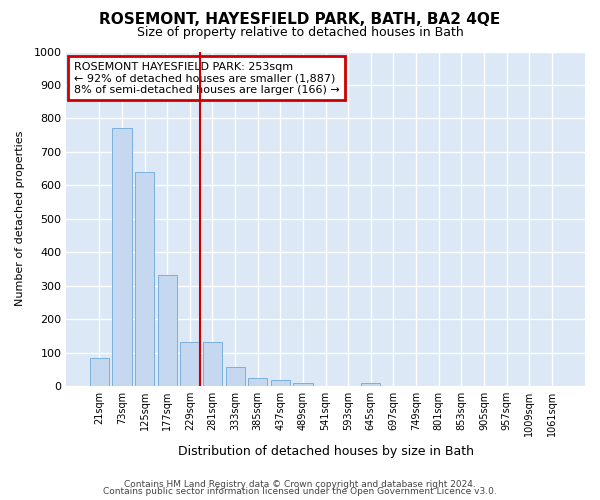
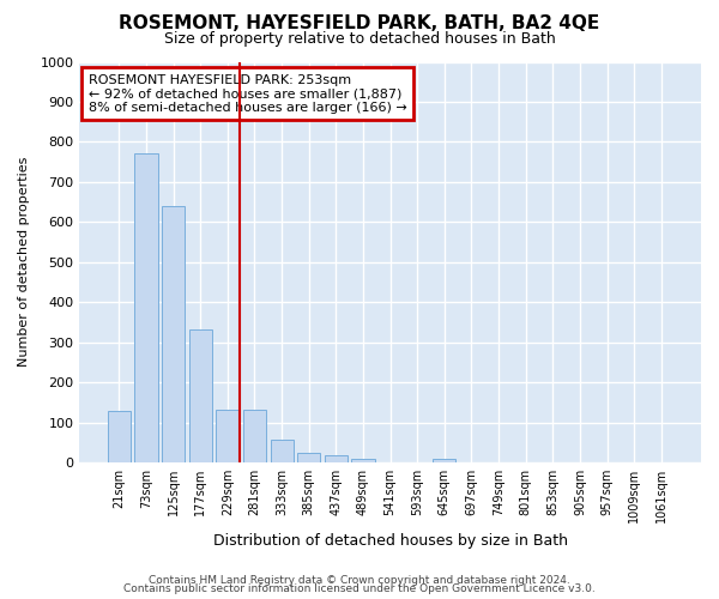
21sqm: 85 -> 130
